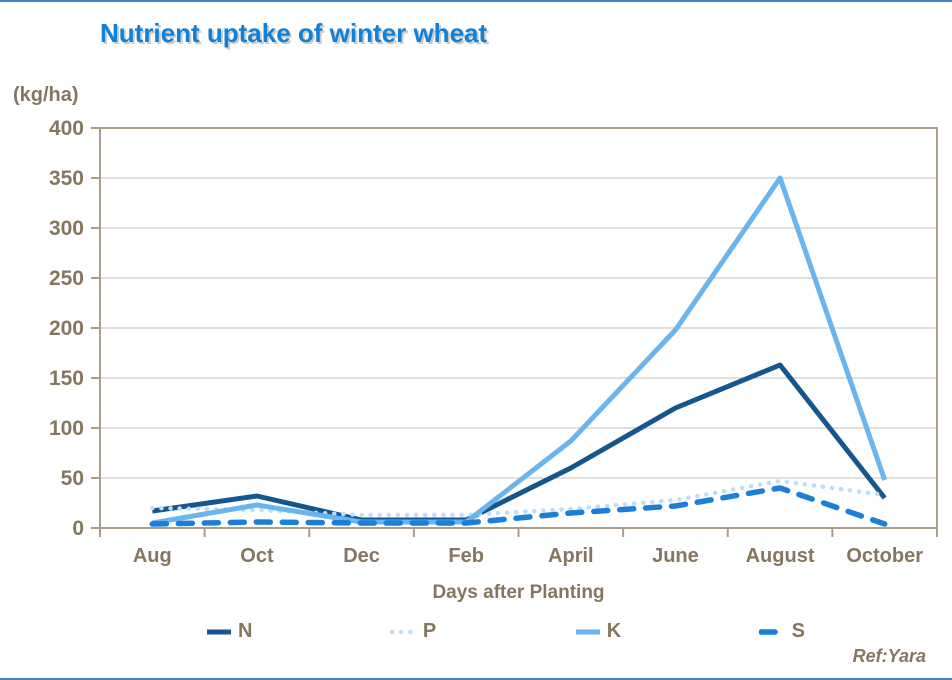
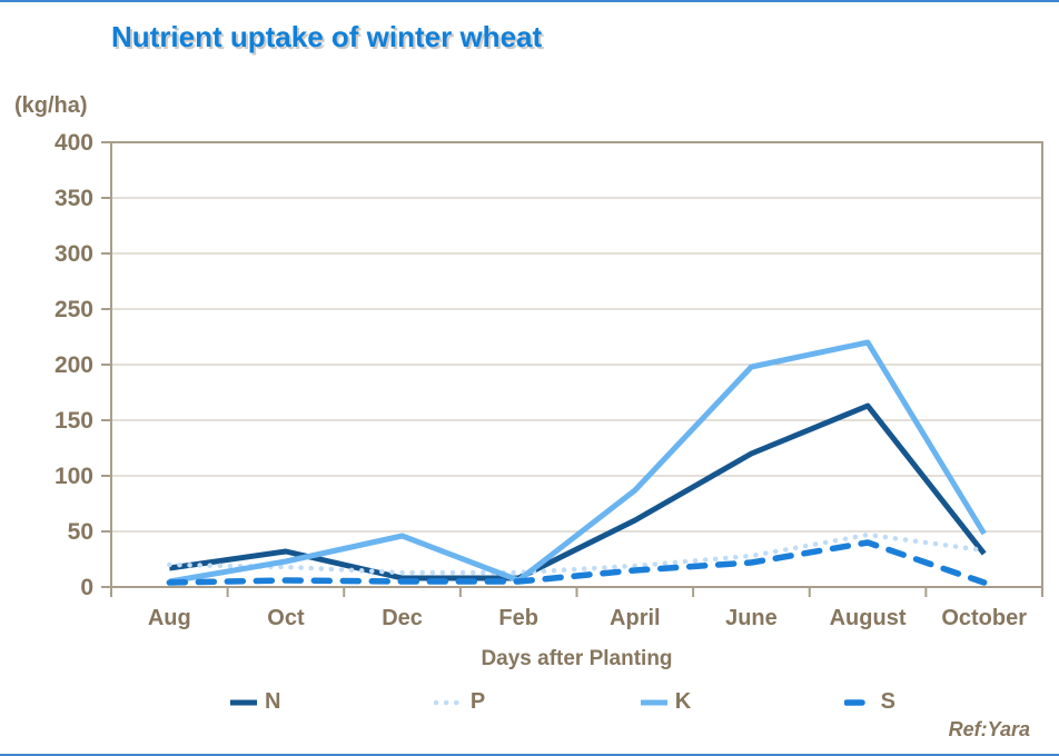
K/Dec: 6 -> 46
K/August: 350 -> 220
